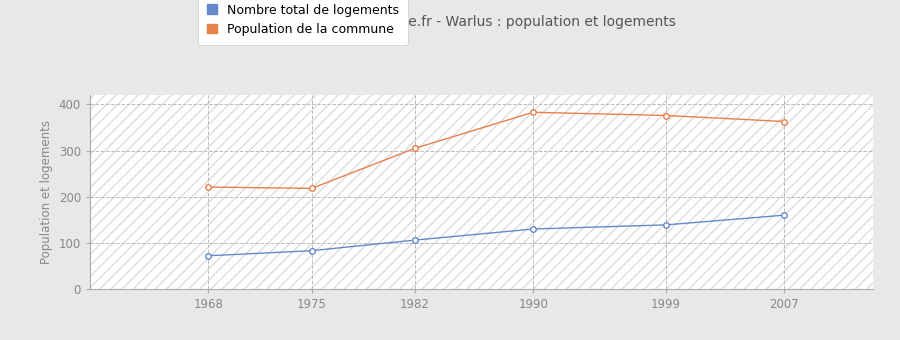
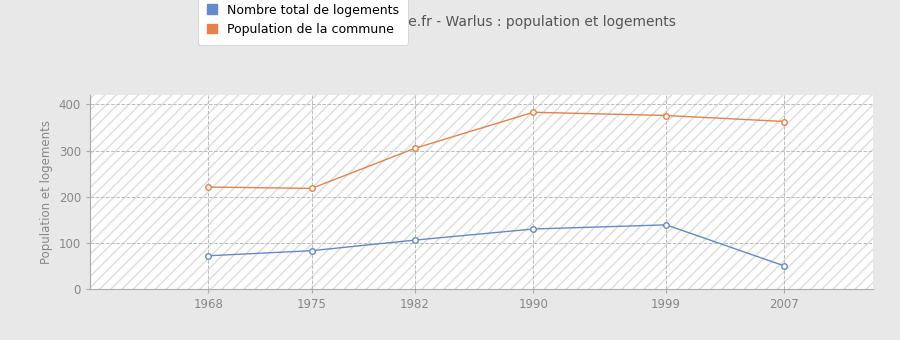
Nombre total de logements/2007: 160 -> 50
